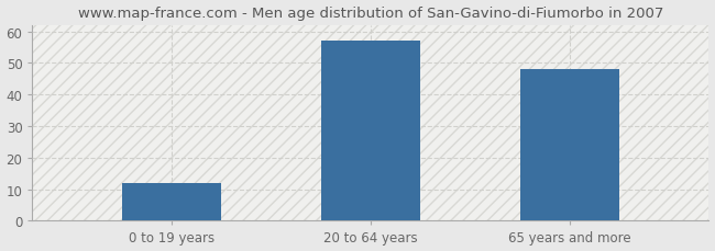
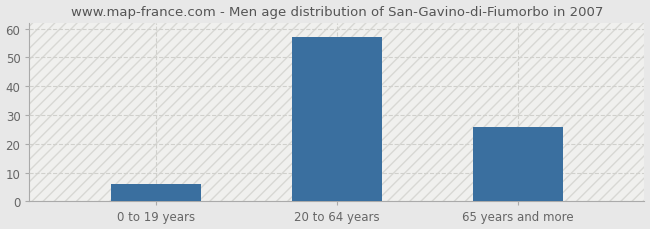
0 to 19 years: 12 -> 6
65 years and more: 48 -> 26
